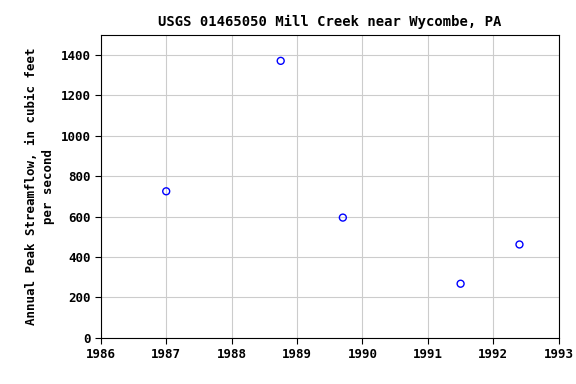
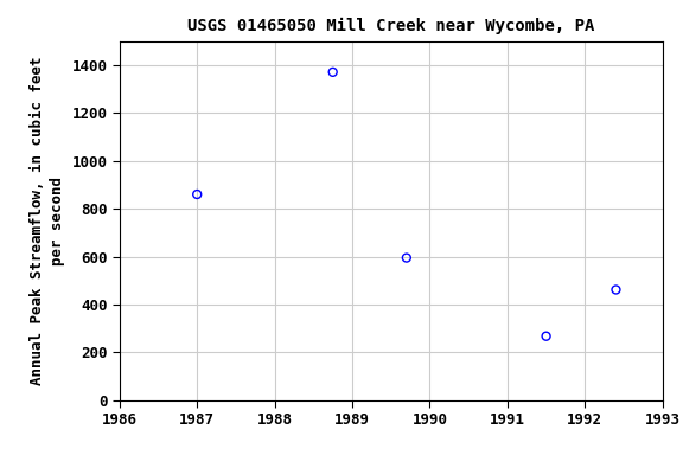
1987: 725 -> 860
